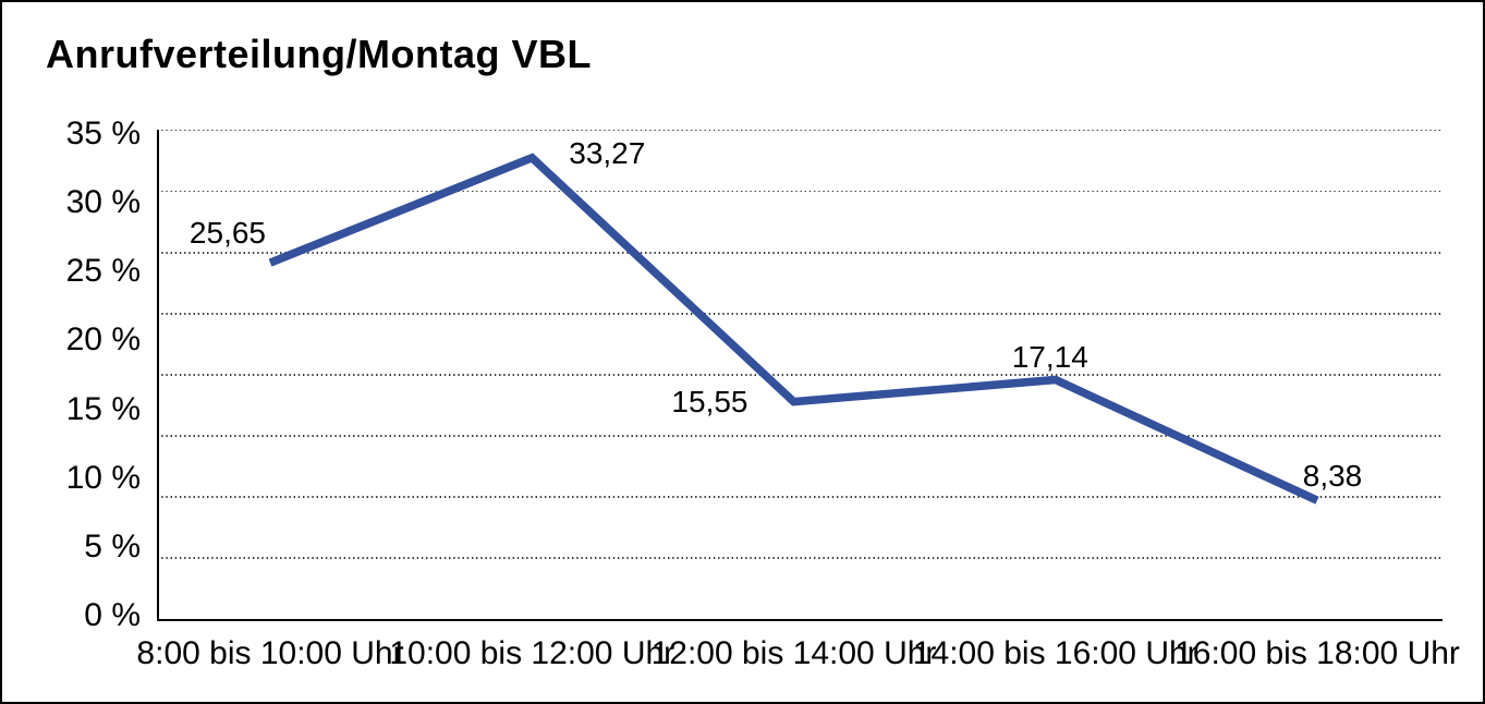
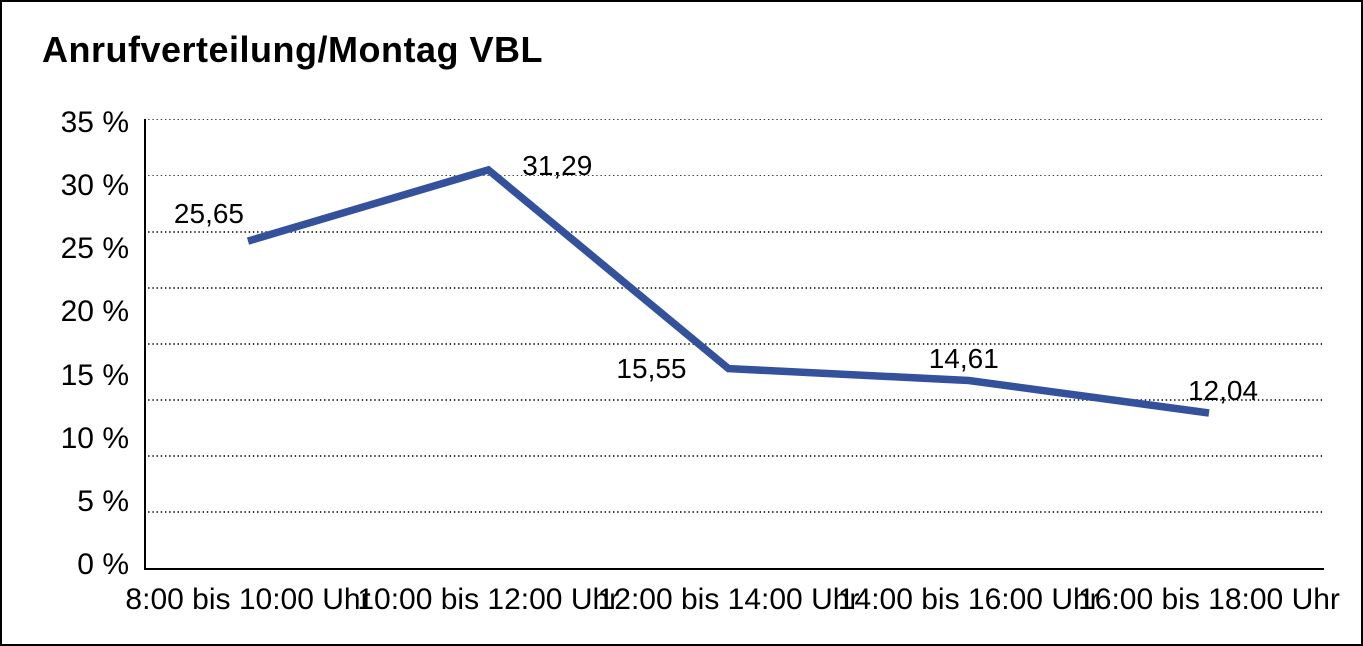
10:00 bis 12:00 Uhr: 33,27 -> 31,29
14:00 bis 16:00 Uhr: 17,14 -> 14,61
16:00 bis 18:00 Uhr: 8,38 -> 12,04
